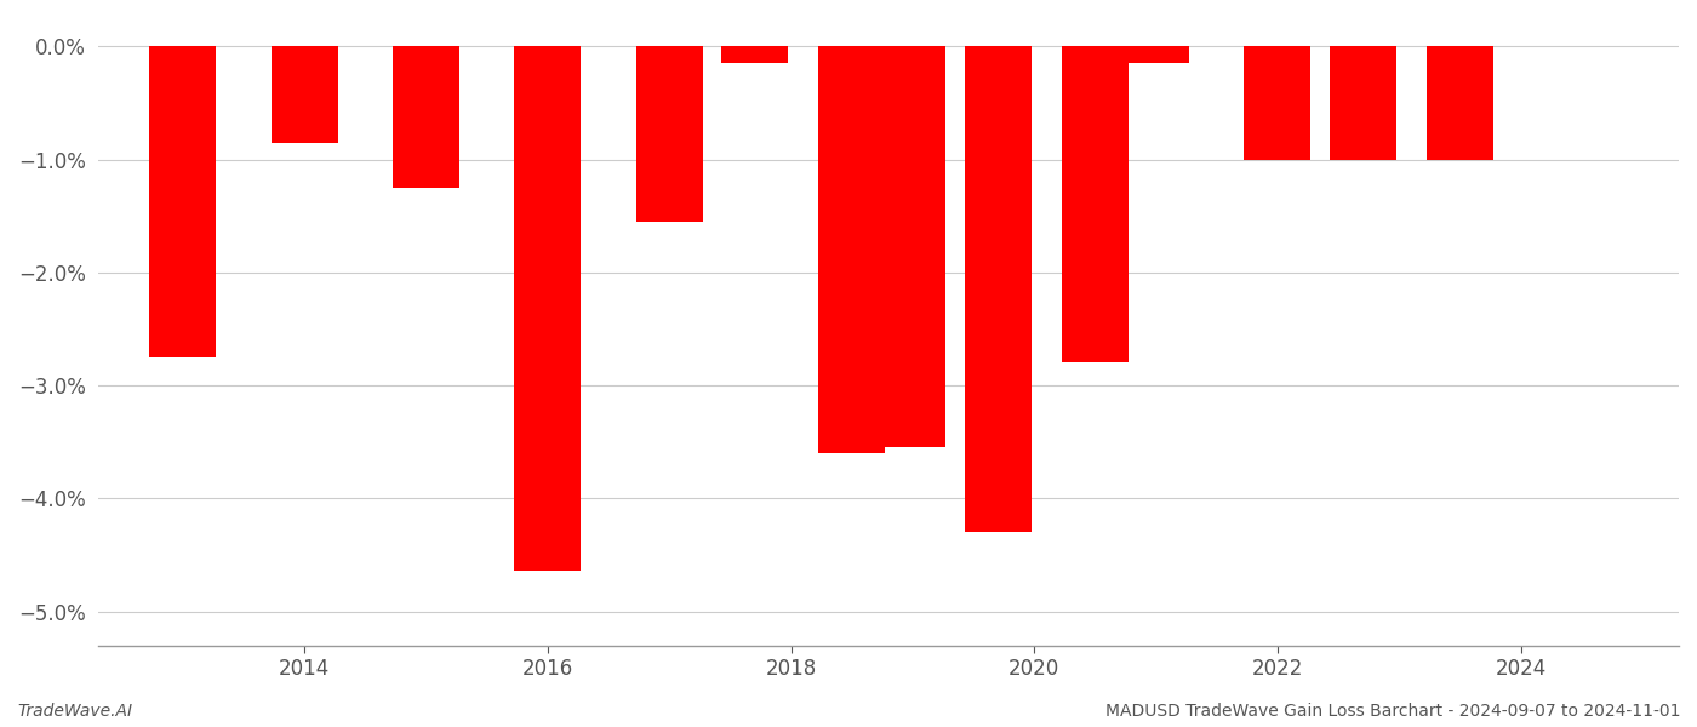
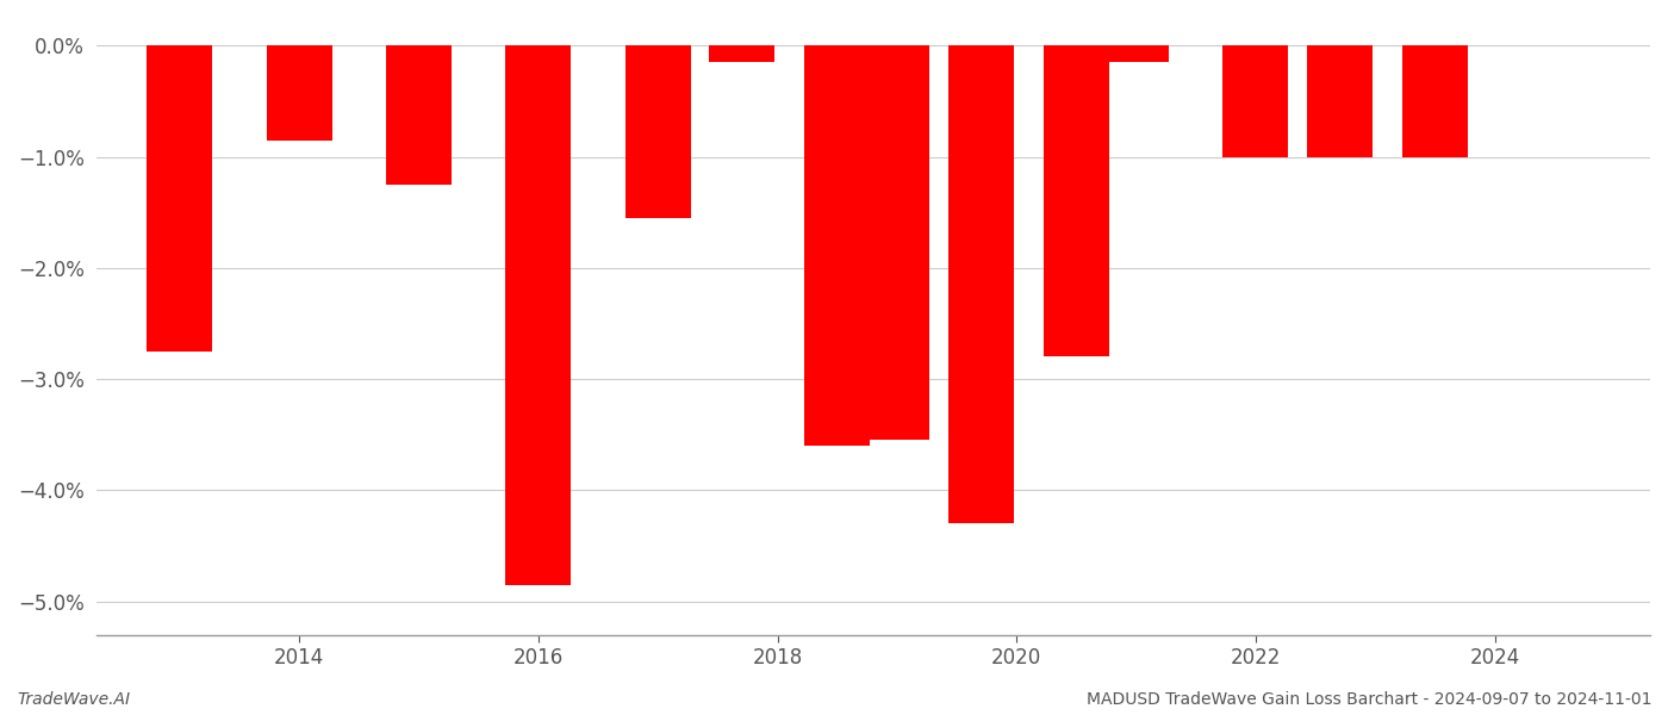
2016: -4.64% -> -4.85%
